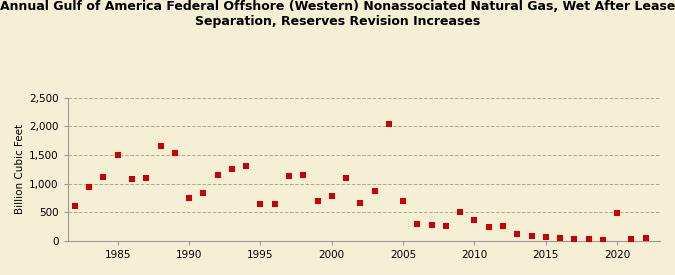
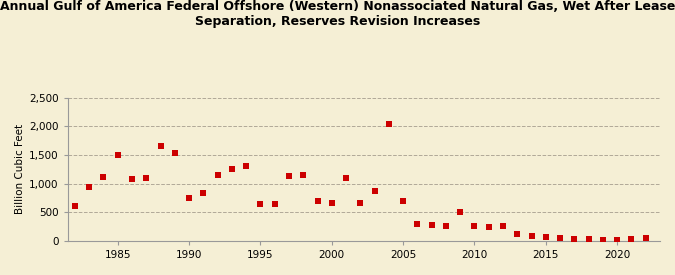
2000: 780 -> 670
2010: 360 -> 270
2020: 480 -> 20
